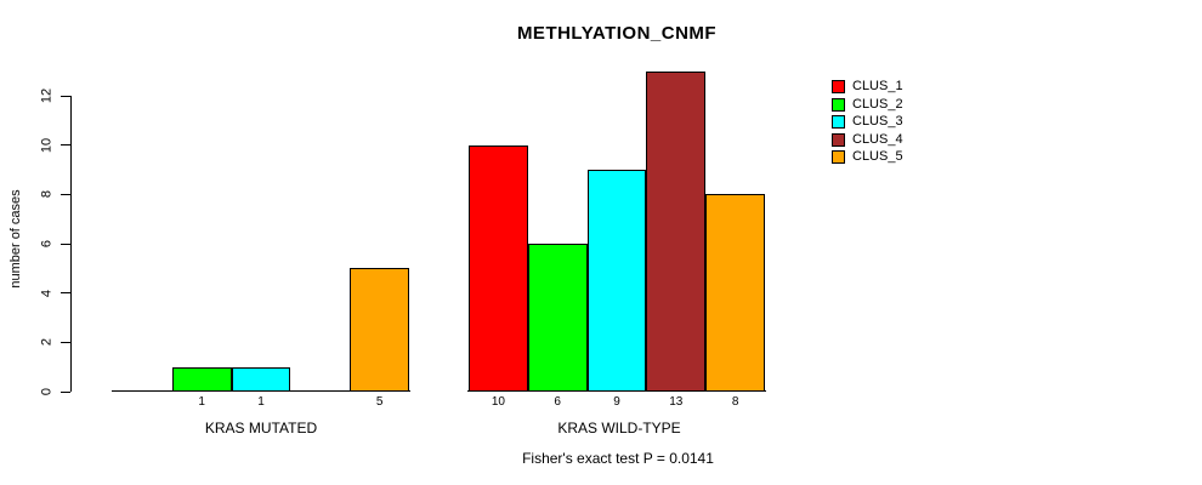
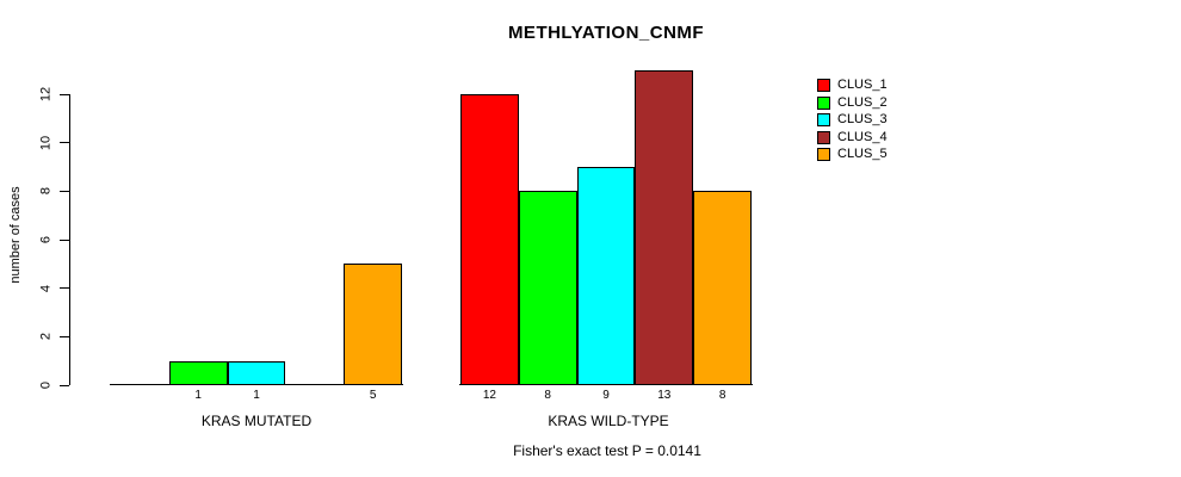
CLUS_1/KRAS WILD-TYPE: 10 -> 12
CLUS_2/KRAS WILD-TYPE: 6 -> 8
